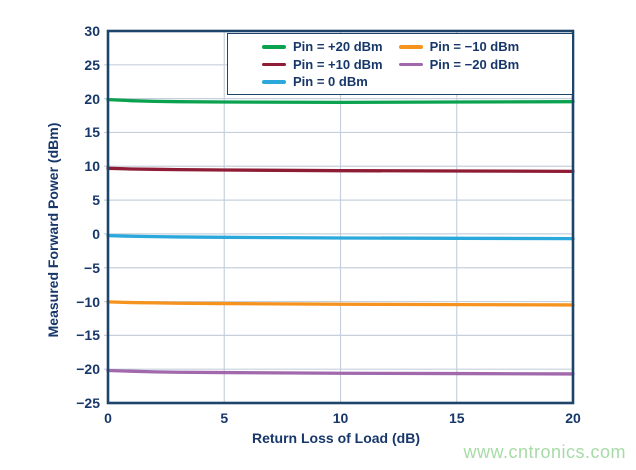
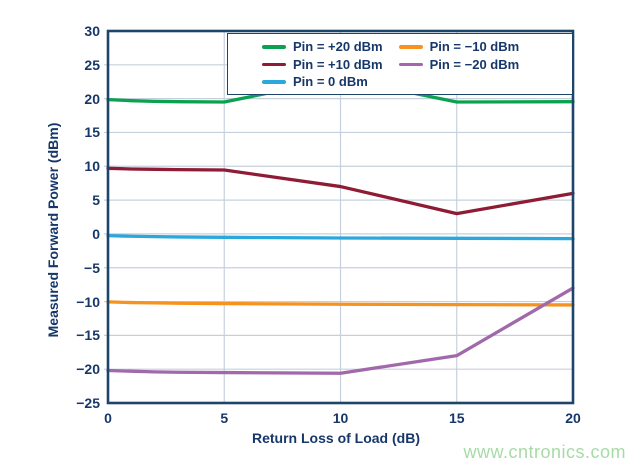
Pin = +20 dBm/10: 19 -> 23
Pin = +10 dBm/10: 9 -> 7
Pin = +10 dBm/15: 9 -> 3
Pin = −20 dBm/15: -21 -> -18
Pin = +10 dBm/20: 9 -> 6
Pin = −20 dBm/20: -21 -> -8
